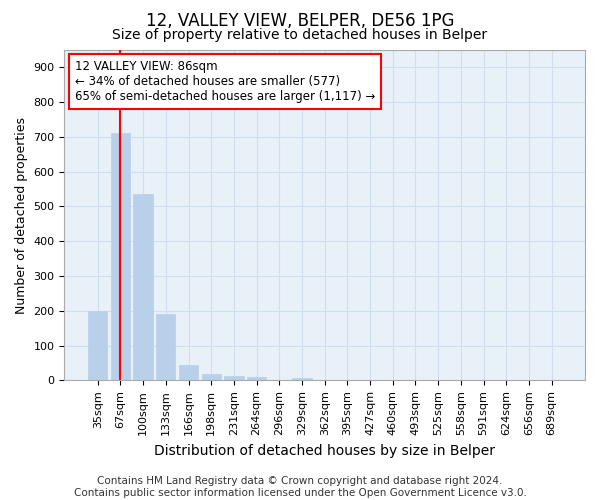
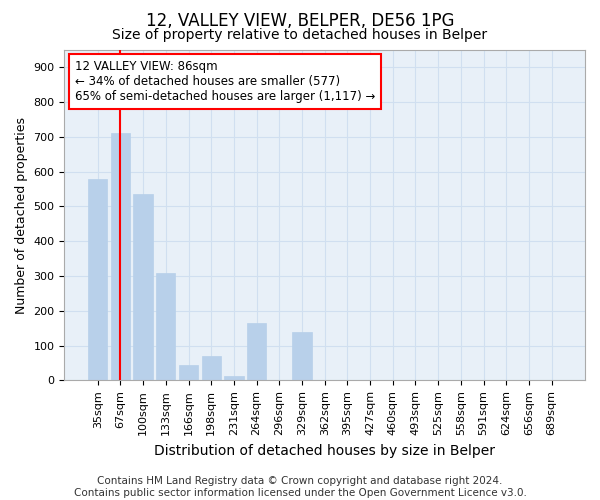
35sqm: 200 -> 580
133sqm: 190 -> 310
198sqm: 18 -> 70
264sqm: 9 -> 165
329sqm: 8 -> 140
